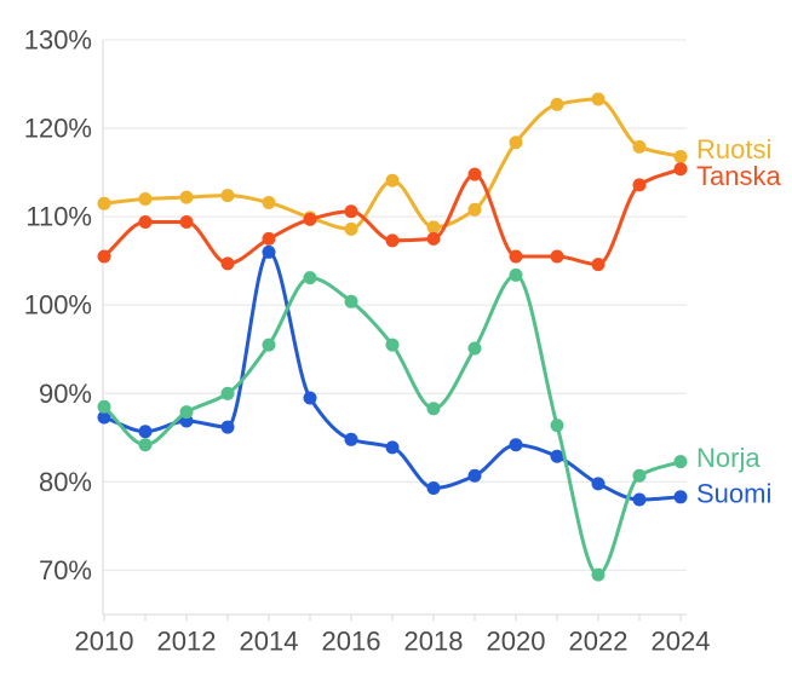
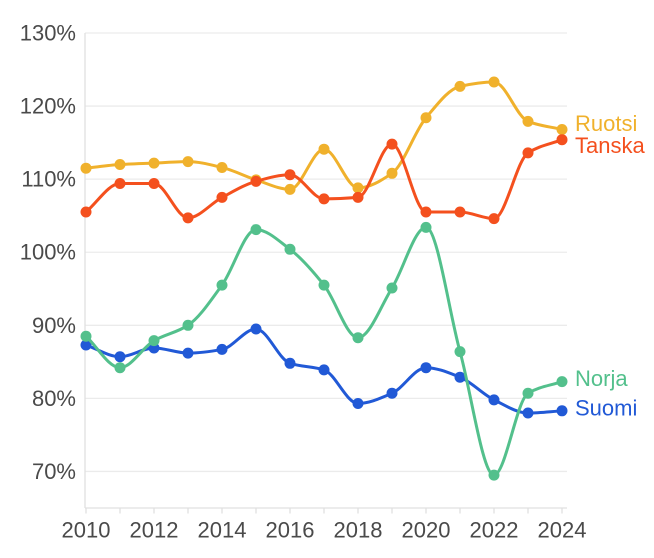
Suomi/2014: 106% -> 87%
